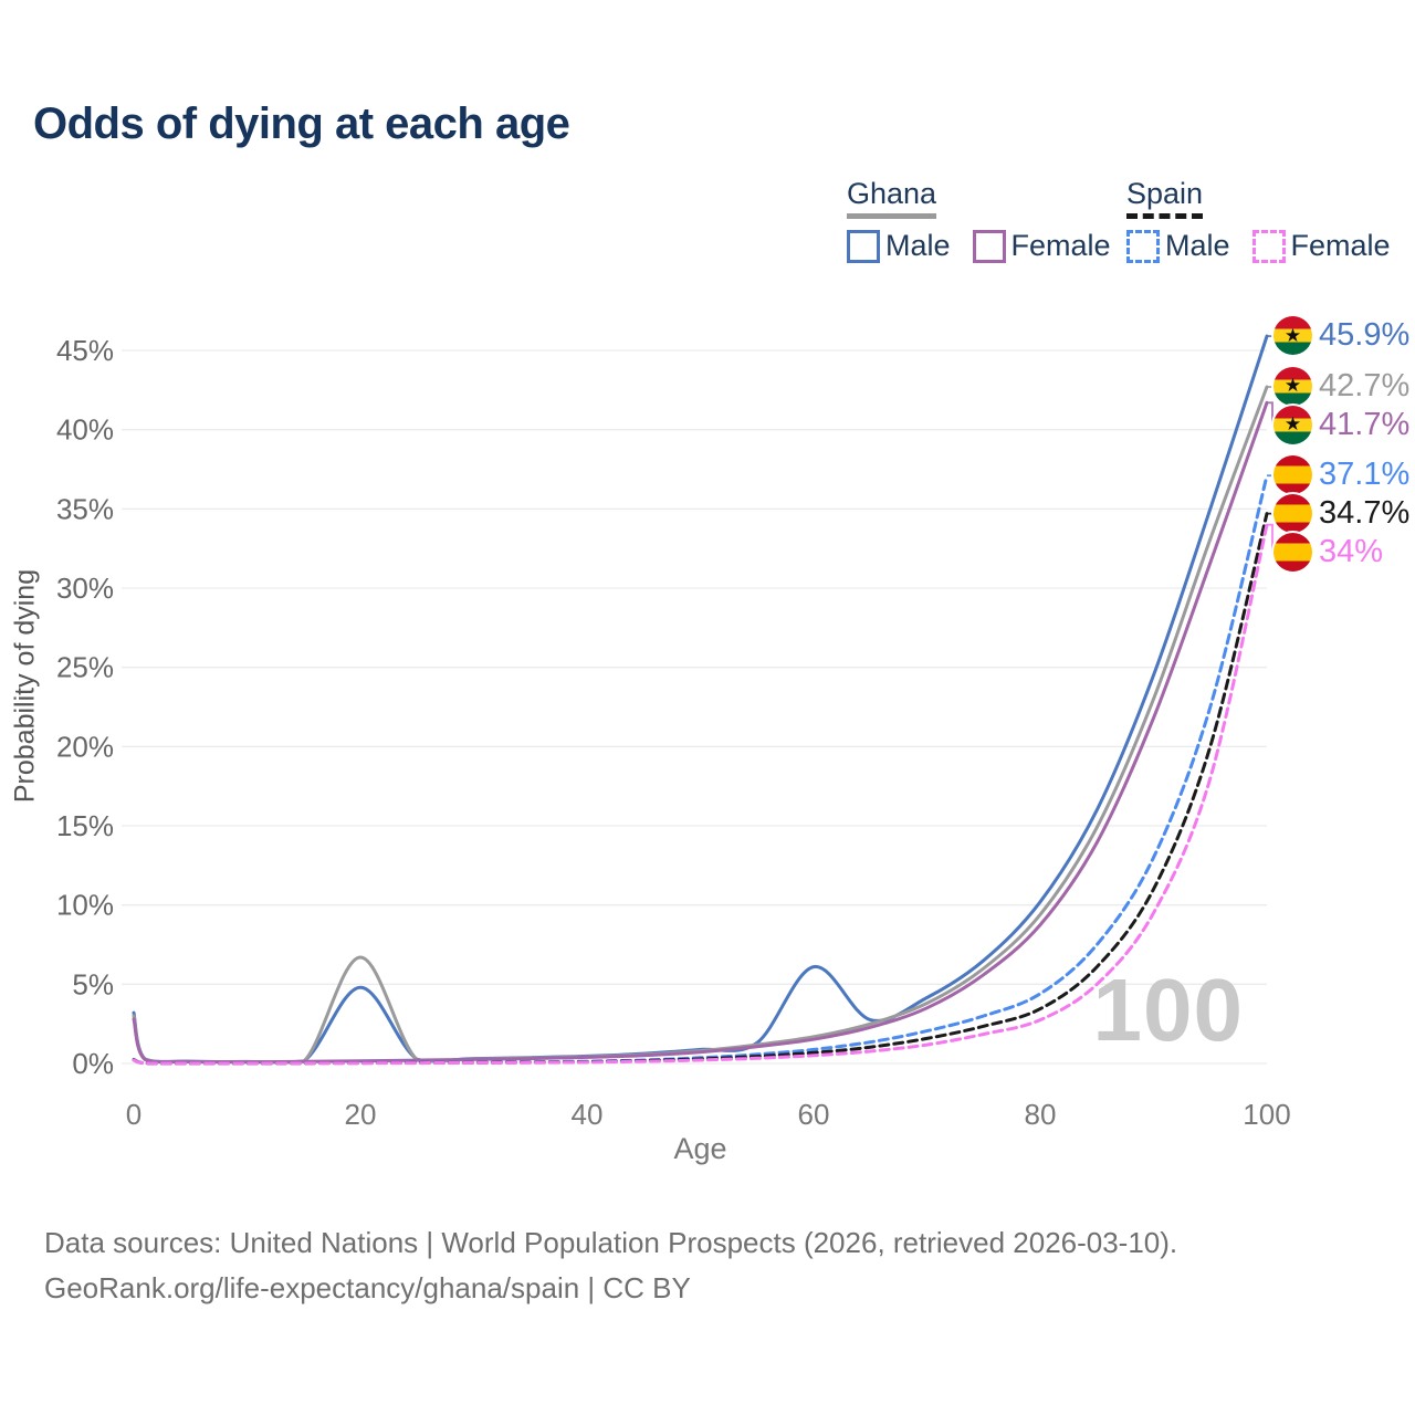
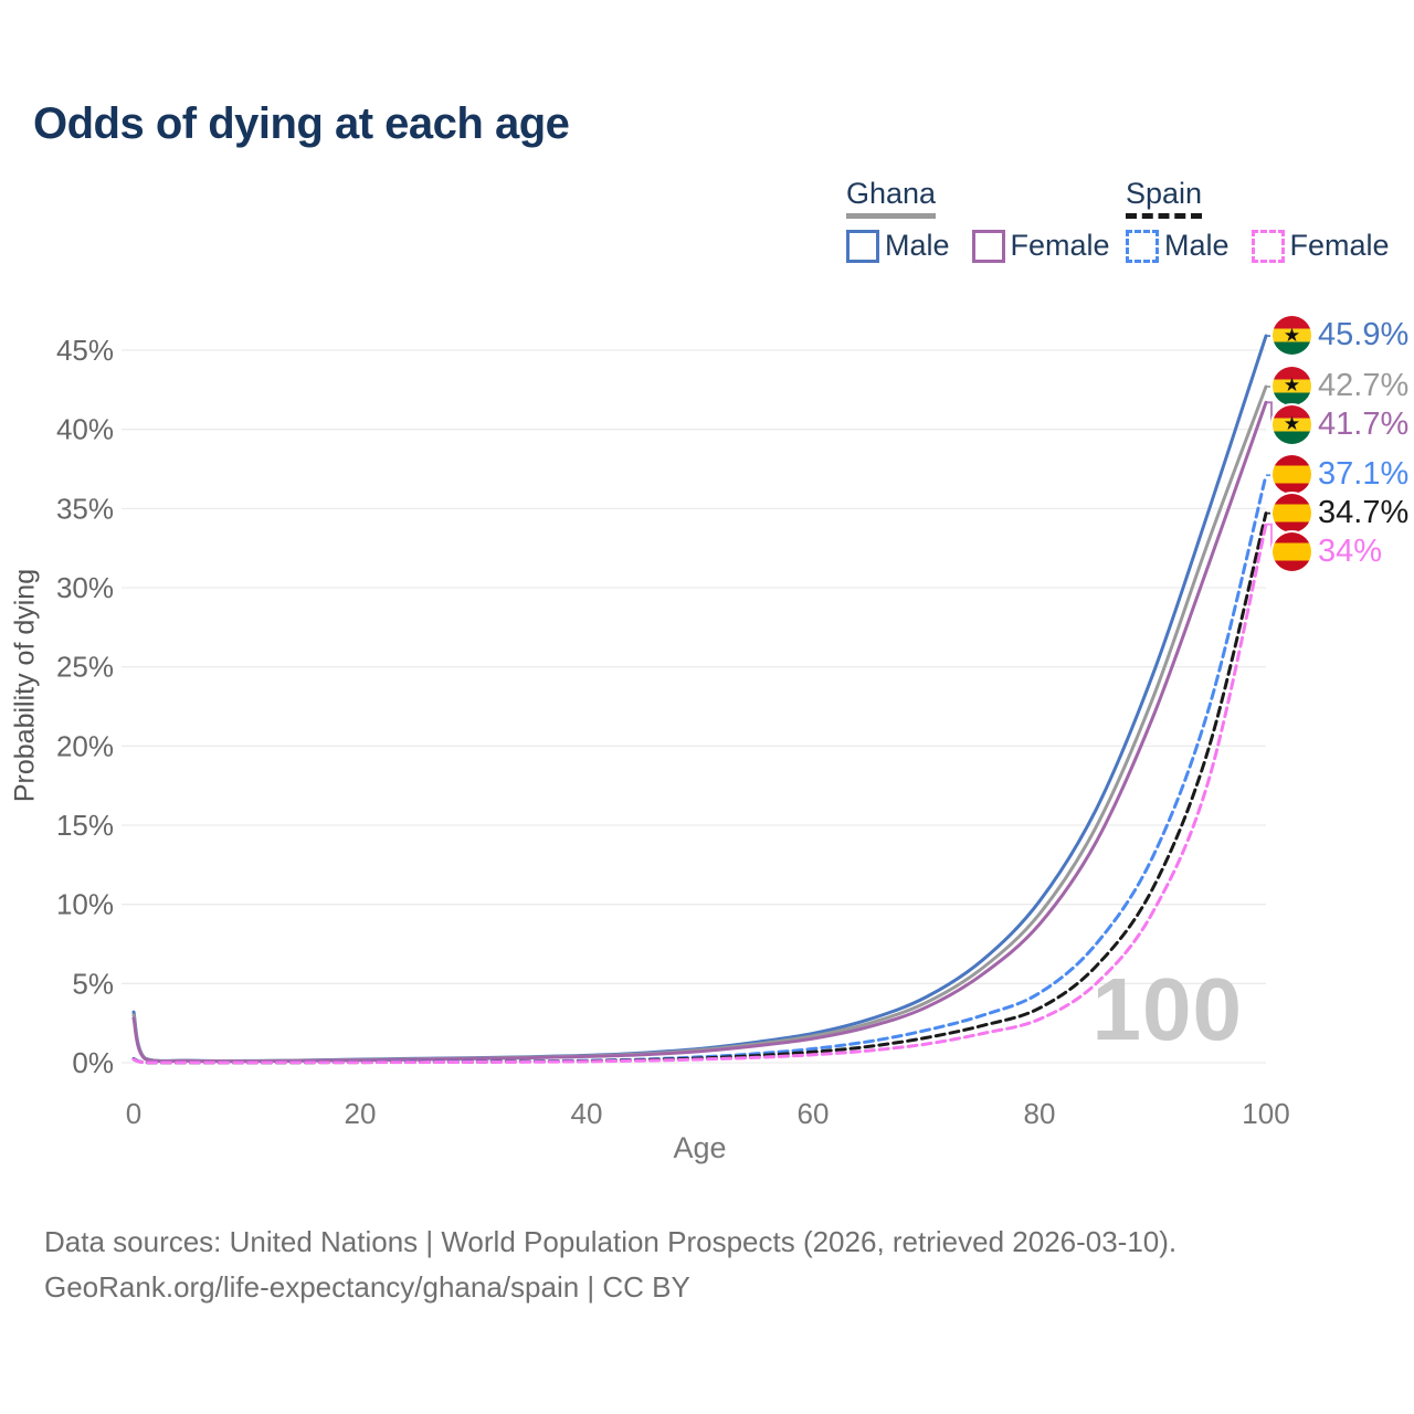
Ghana Male/20: 4.8% -> 0.2%
Ghana/20: 6.7% -> 0.2%
Ghana Male/60: 6.1% -> 1.9%
